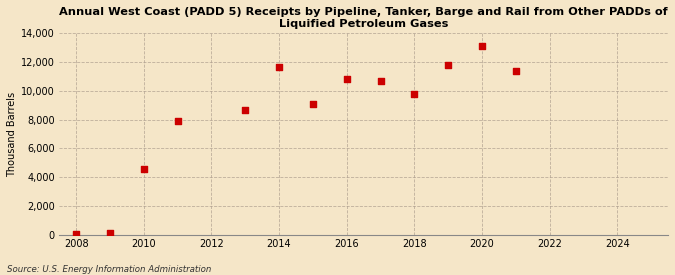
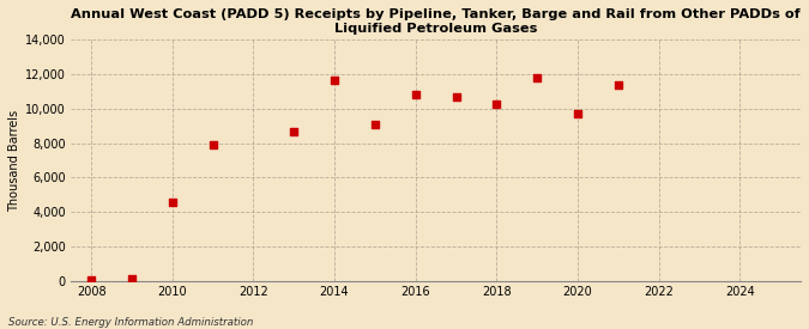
2018: 9,800 -> 10,300
2020: 13,100 -> 9,700
